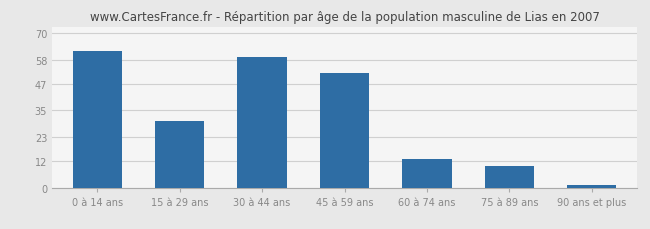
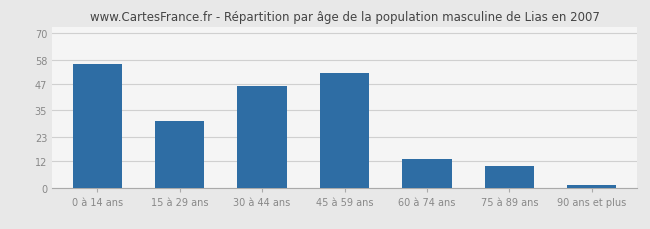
0 à 14 ans: 62 -> 56
30 à 44 ans: 59 -> 46
